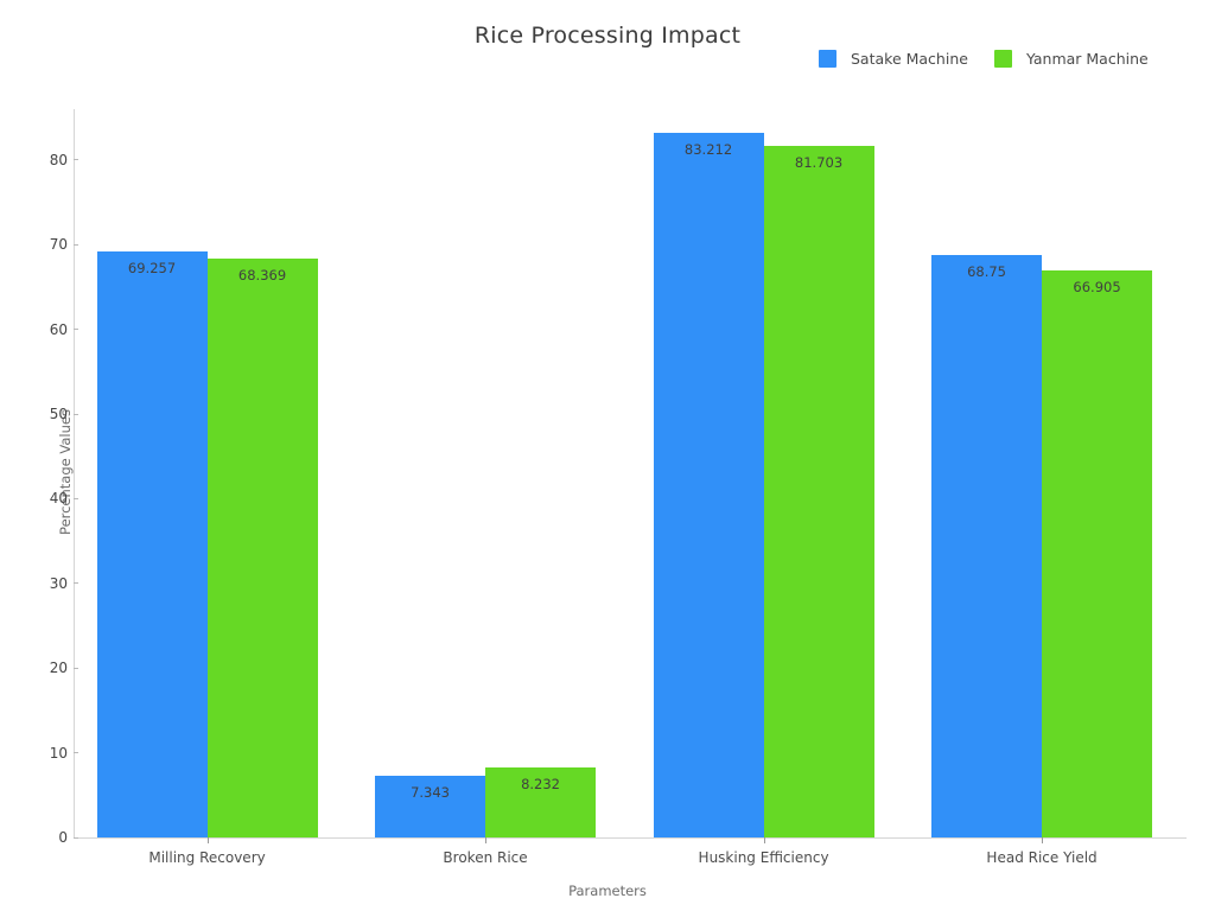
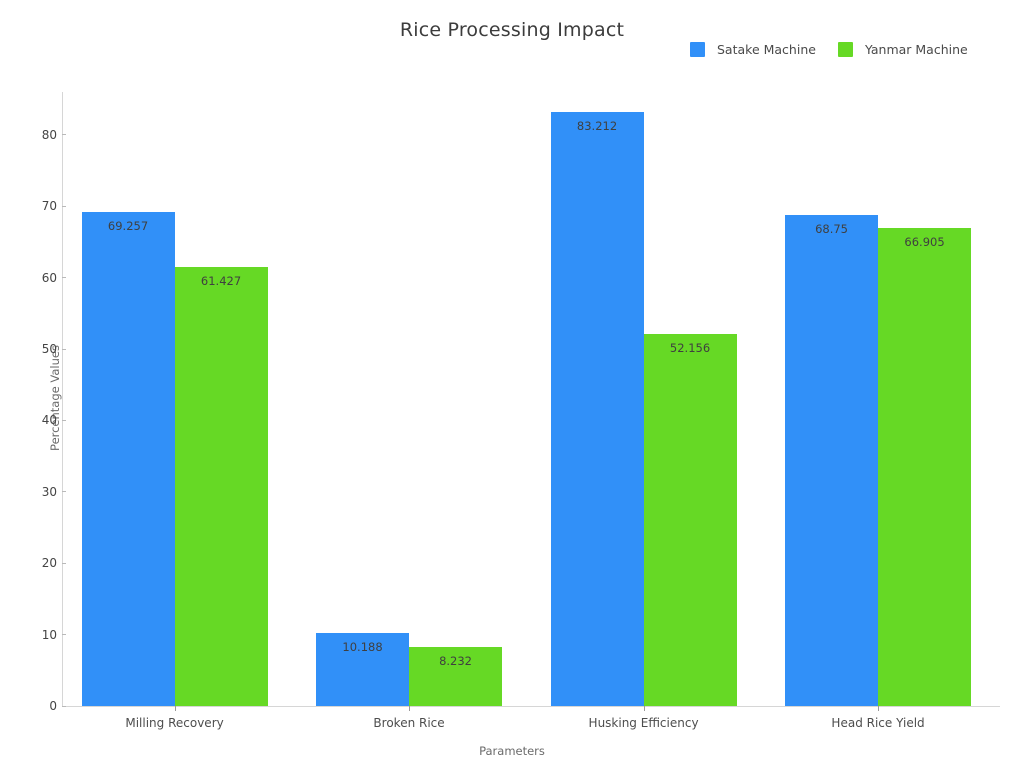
Yanmar Machine/Milling Recovery: 68.369 -> 61.427
Satake Machine/Broken Rice: 7.343 -> 10.188
Yanmar Machine/Husking Efficiency: 81.703 -> 52.156
